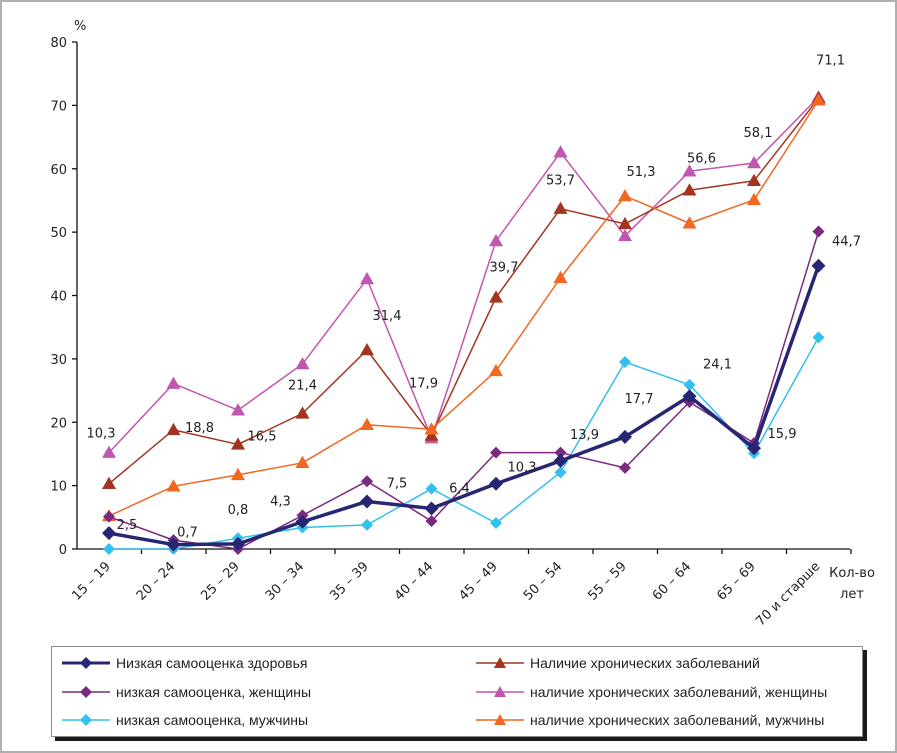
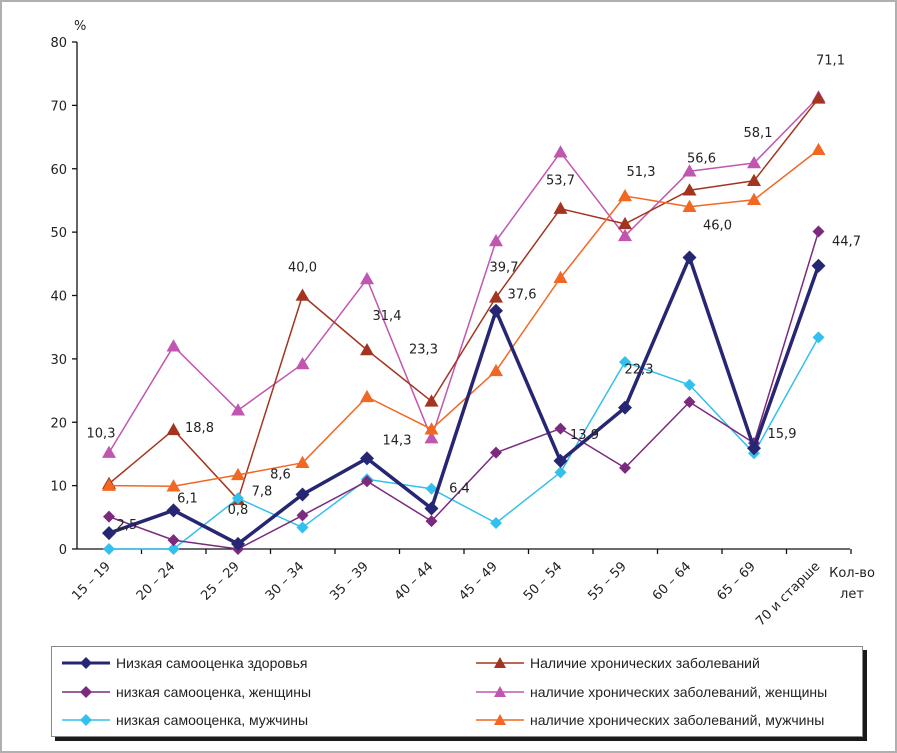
наличие хронических заболеваний, мужчины/15 – 19: 5 -> 10
Низкая самооценка здоровья/20 – 24: 0,7 -> 6,1
наличие хронических заболеваний, женщины/20 – 24: 26 -> 32
низкая самооценка, мужчины/25 – 29: 2 -> 8
Наличие хронических заболеваний/25 – 29: 16,5 -> 7,8
Низкая самооценка здоровья/30 – 34: 4,3 -> 8,6
Наличие хронических заболеваний/30 – 34: 21,4 -> 40,0
Низкая самооценка здоровья/35 – 39: 7,5 -> 14,3
низкая самооценка, мужчины/35 – 39: 4 -> 11
наличие хронических заболеваний, мужчины/35 – 39: 20 -> 24
Наличие хронических заболеваний/40 – 44: 17,9 -> 23,3
Низкая самооценка здоровья/45 – 49: 10,3 -> 37,6
низкая самооценка, женщины/50 – 54: 15 -> 19
Низкая самооценка здоровья/55 – 59: 17,7 -> 22,3
Низкая самооценка здоровья/60 – 64: 24,1 -> 46,0
наличие хронических заболеваний, мужчины/60 – 64: 51 -> 54
наличие хронических заболеваний, мужчины/70 и старше: 71 -> 63
